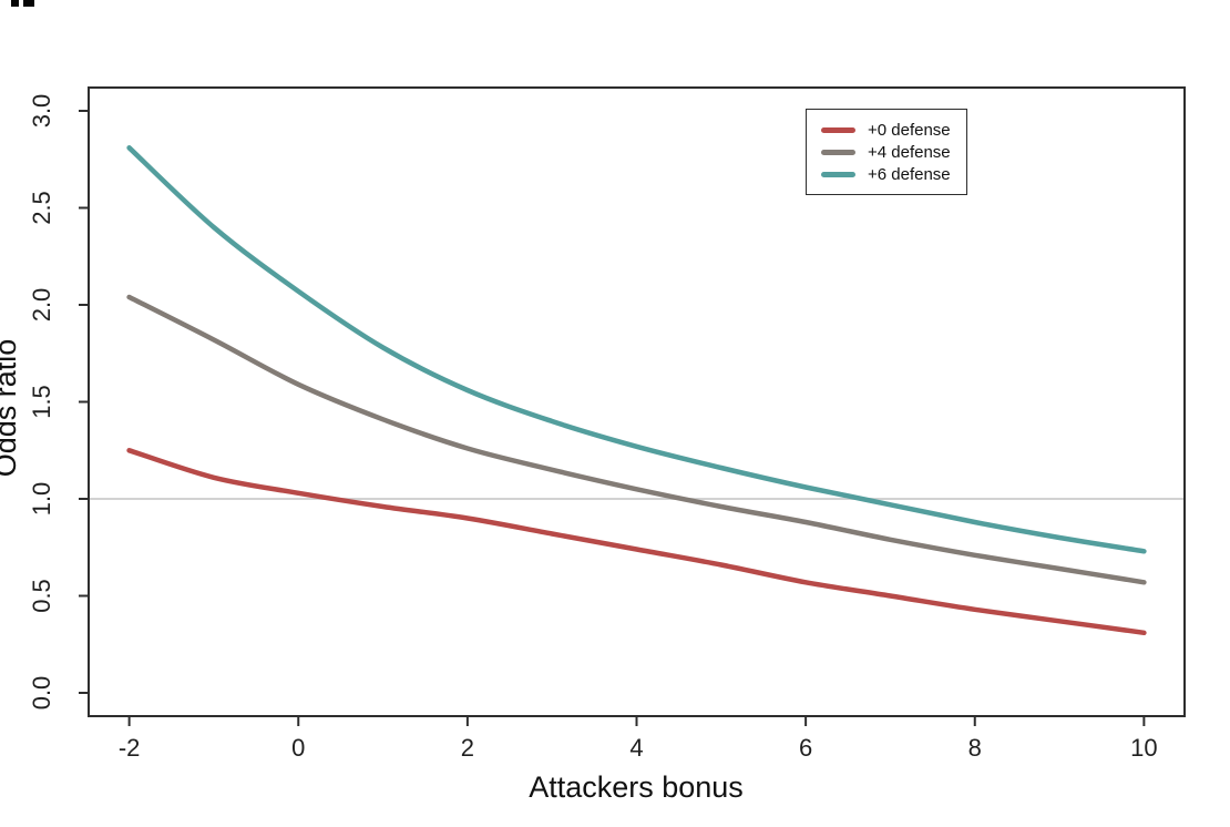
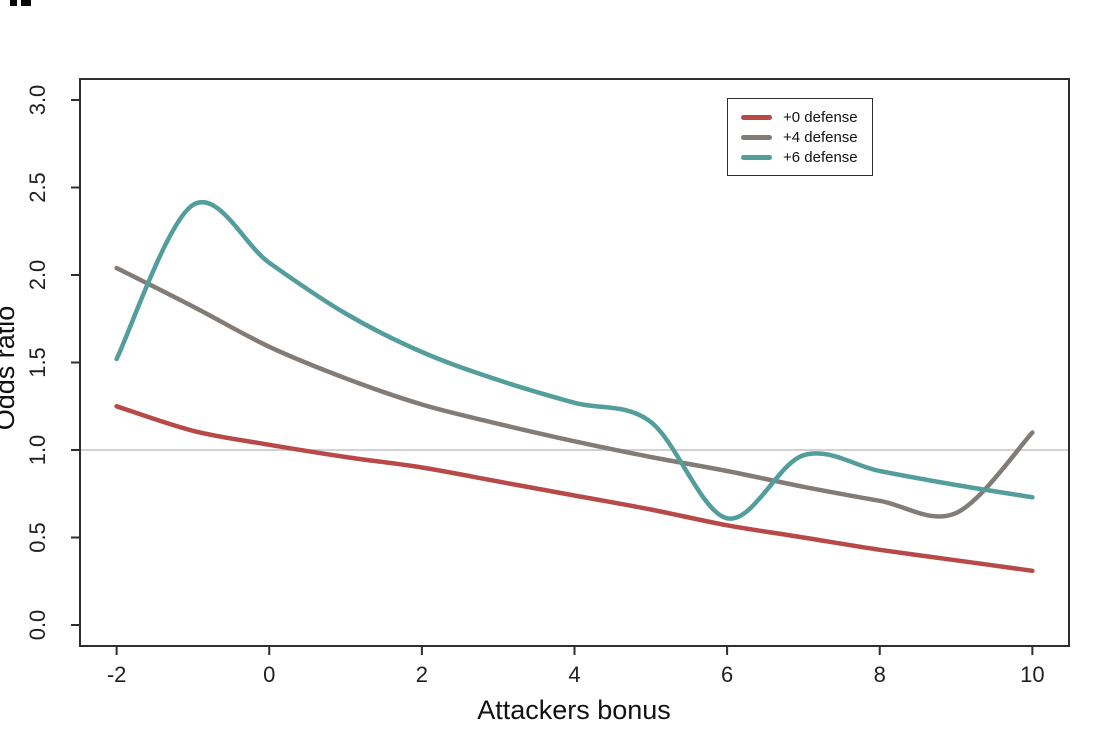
+6 defense/-2: 2.81 -> 1.52
+6 defense/6: 1.06 -> 0.61
+4 defense/10: 0.57 -> 1.10
